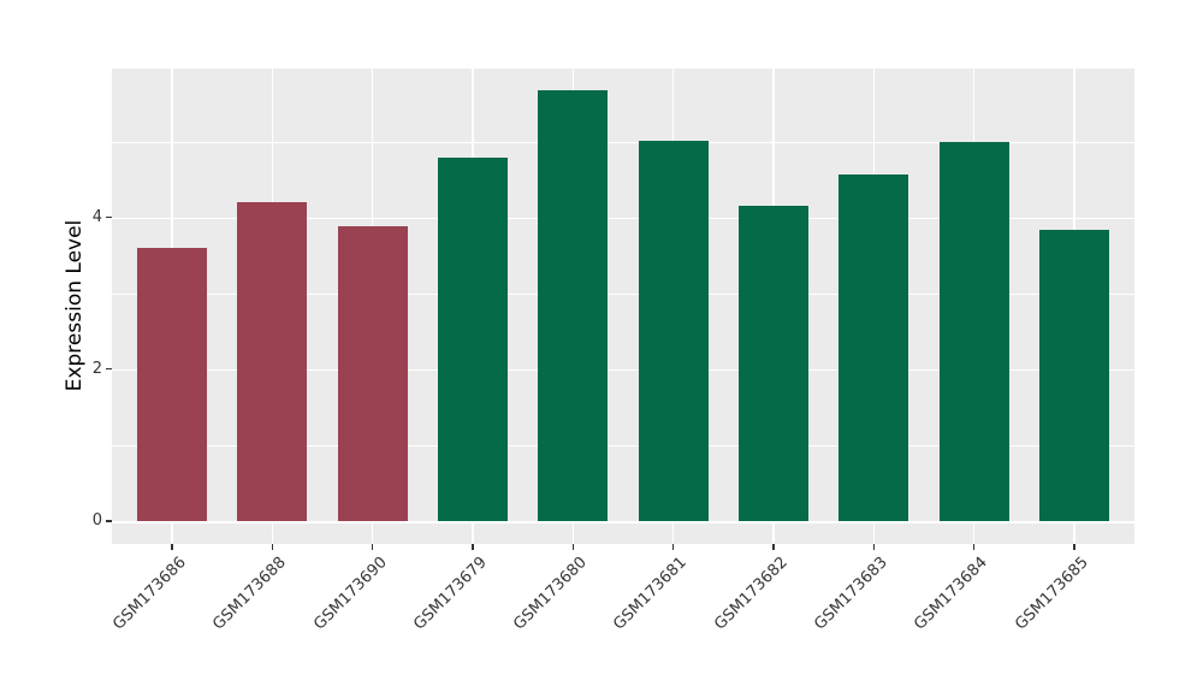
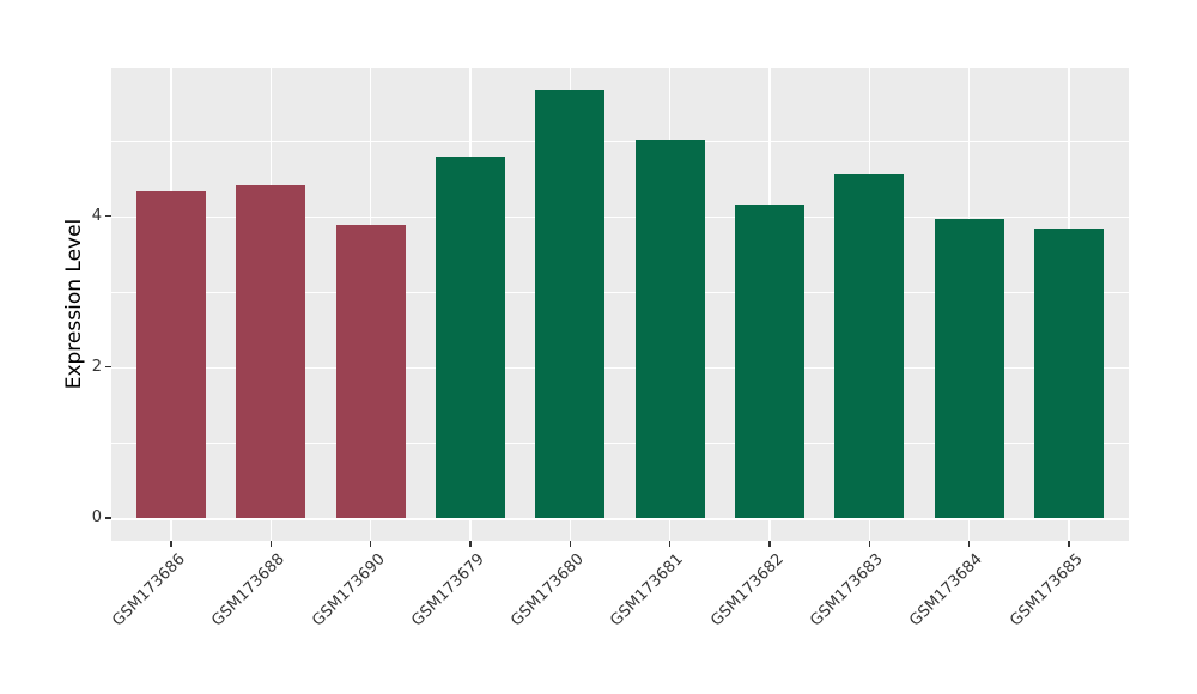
GSM173686: 3.6 -> 4.3
GSM173688: 4.2 -> 4.4
GSM173684: 5.0 -> 4.0
